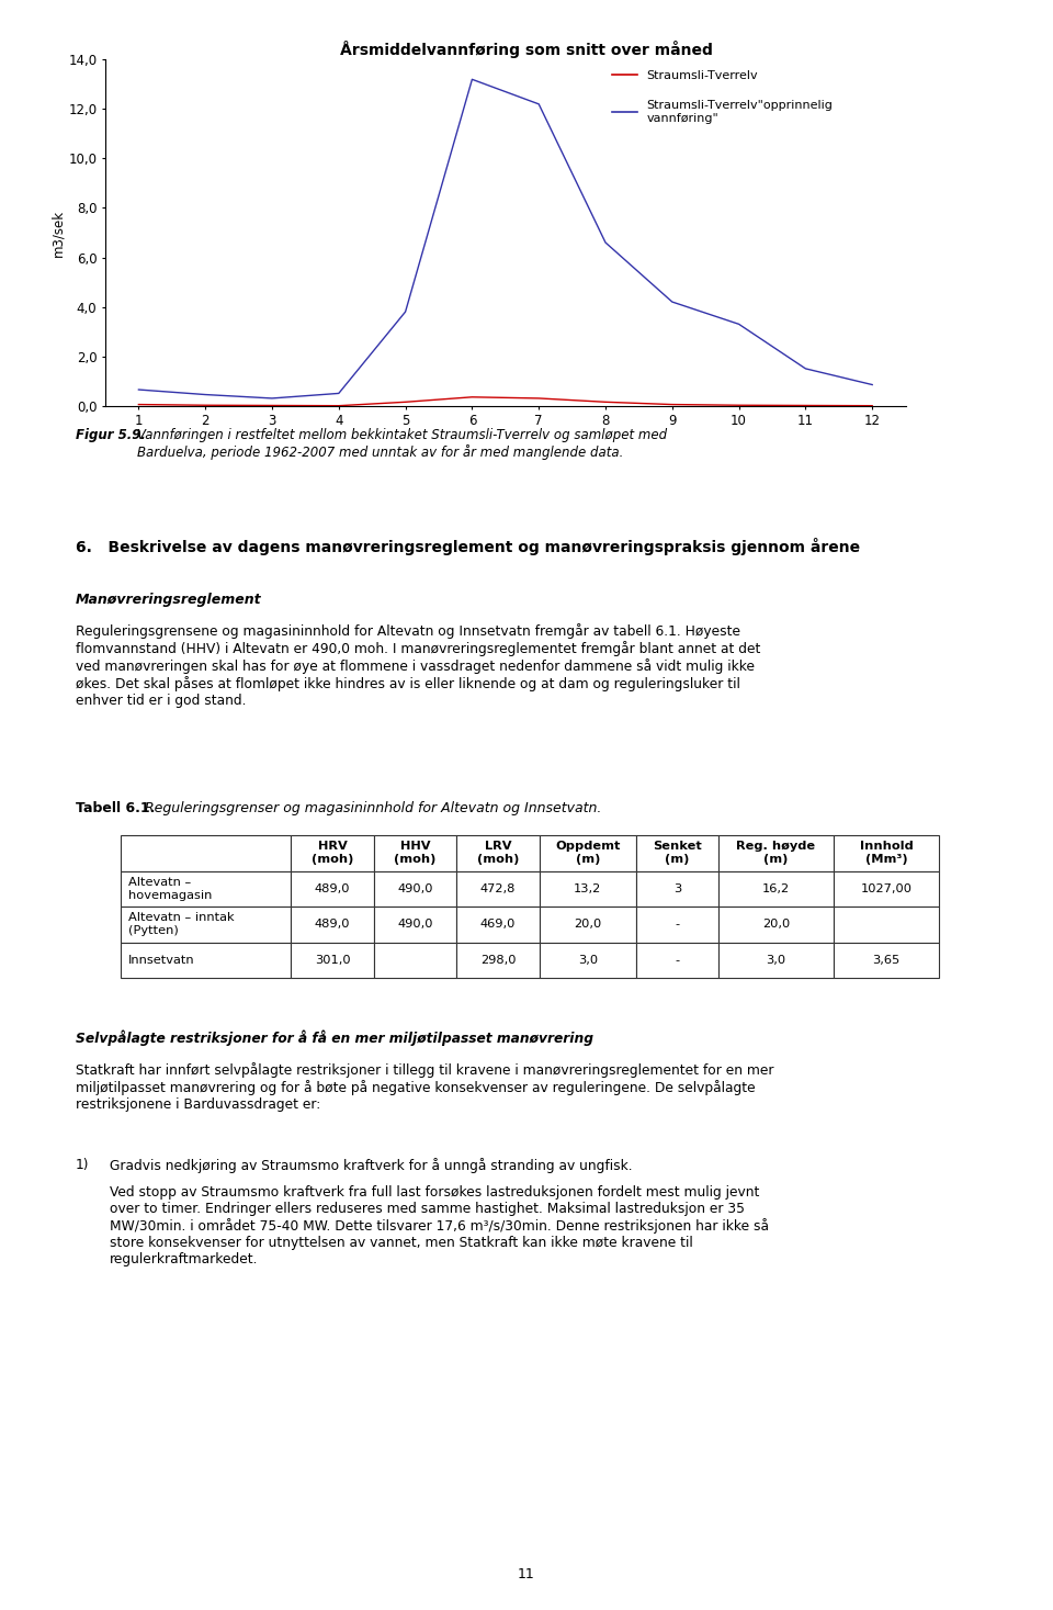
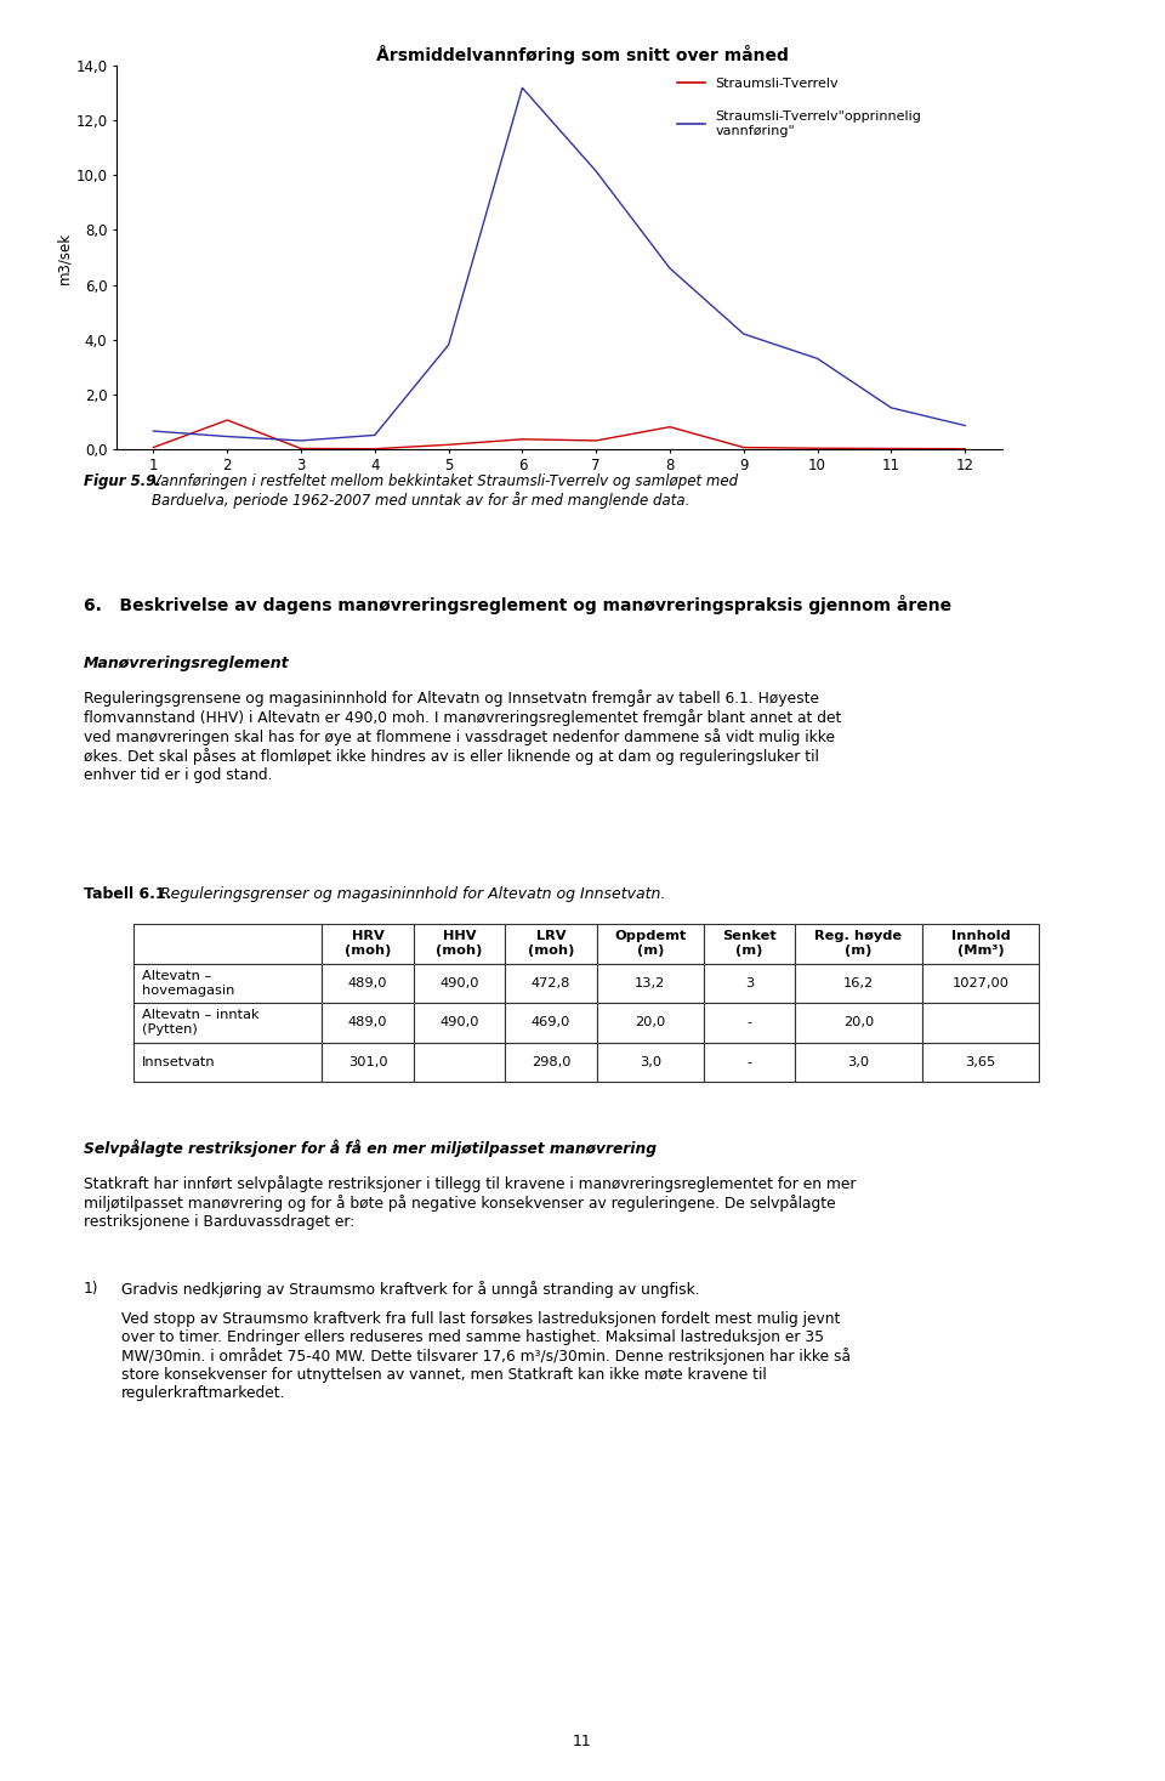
Straumsli-Tverrelv/2: 0,02 -> 1,05
Straumsli-Tverrelv"opprinnelig vannføring"/7: 12,20 -> 10,15
Straumsli-Tverrelv/8: 0,15 -> 0,80
